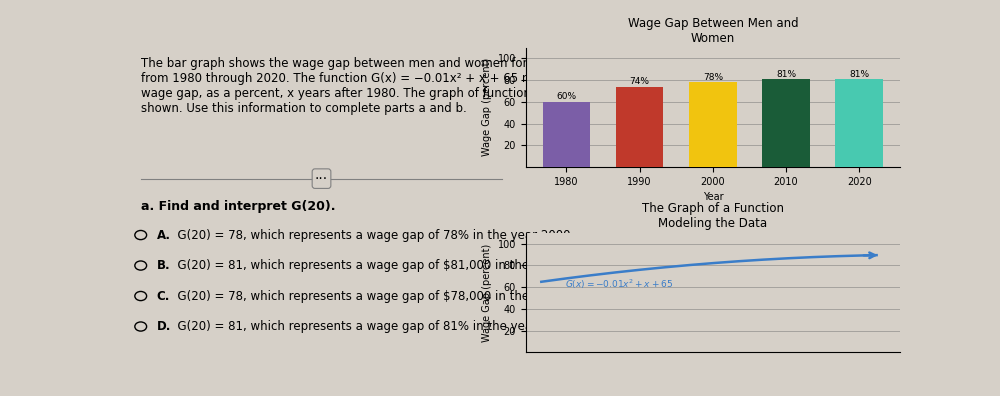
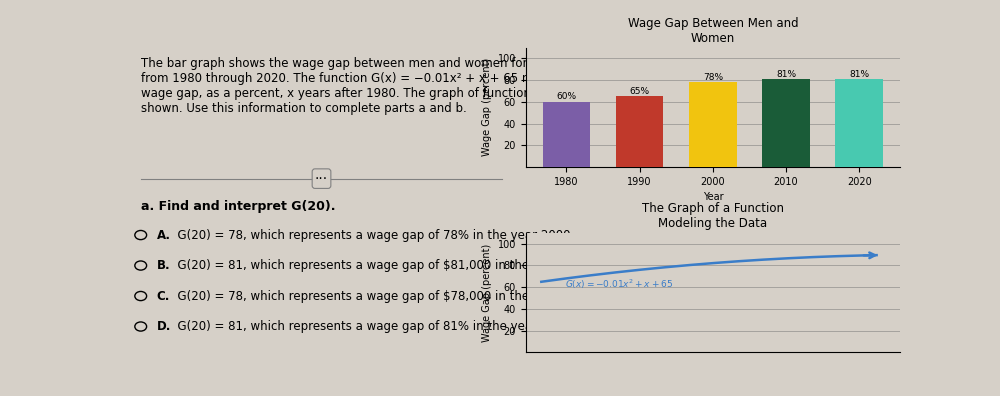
Wage Gap Between Men and Women/1990: 74% -> 65%
